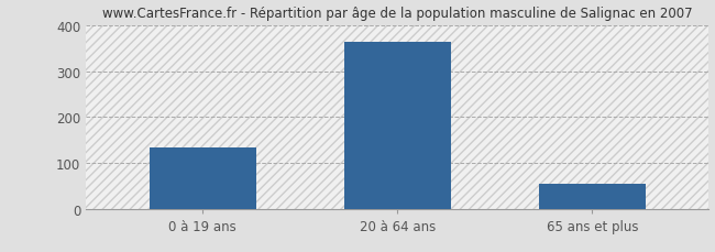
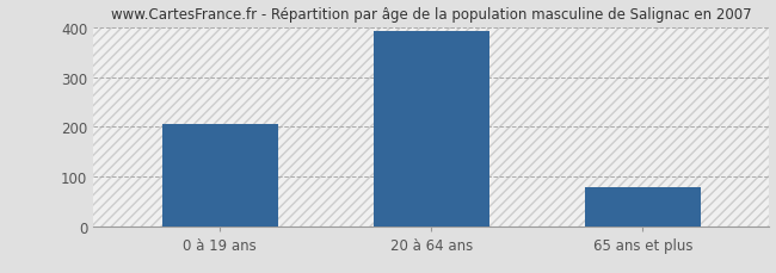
0 à 19 ans: 135 -> 206
20 à 64 ans: 365 -> 392
65 ans et plus: 55 -> 80
